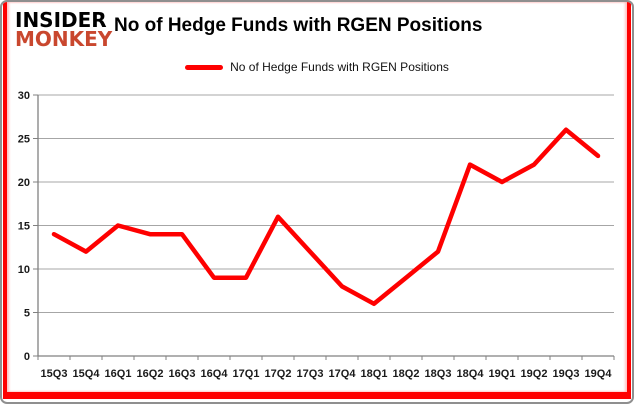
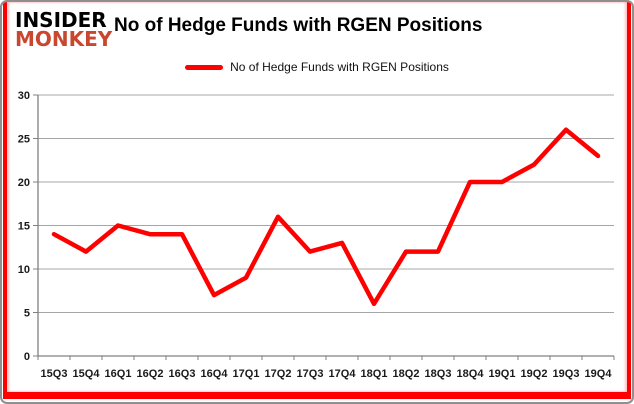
16Q4: 9 -> 7
17Q4: 8 -> 13
18Q2: 9 -> 12
18Q4: 22 -> 20
